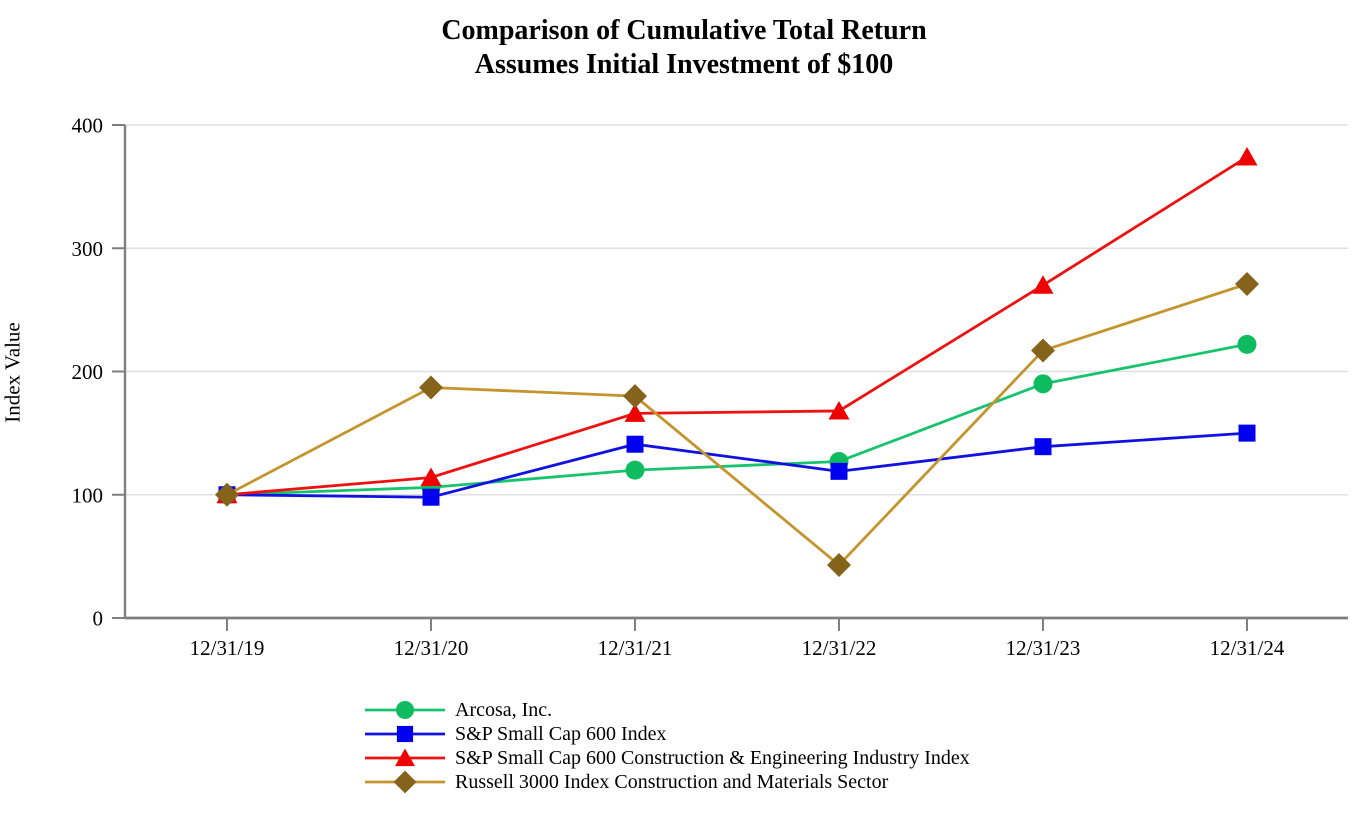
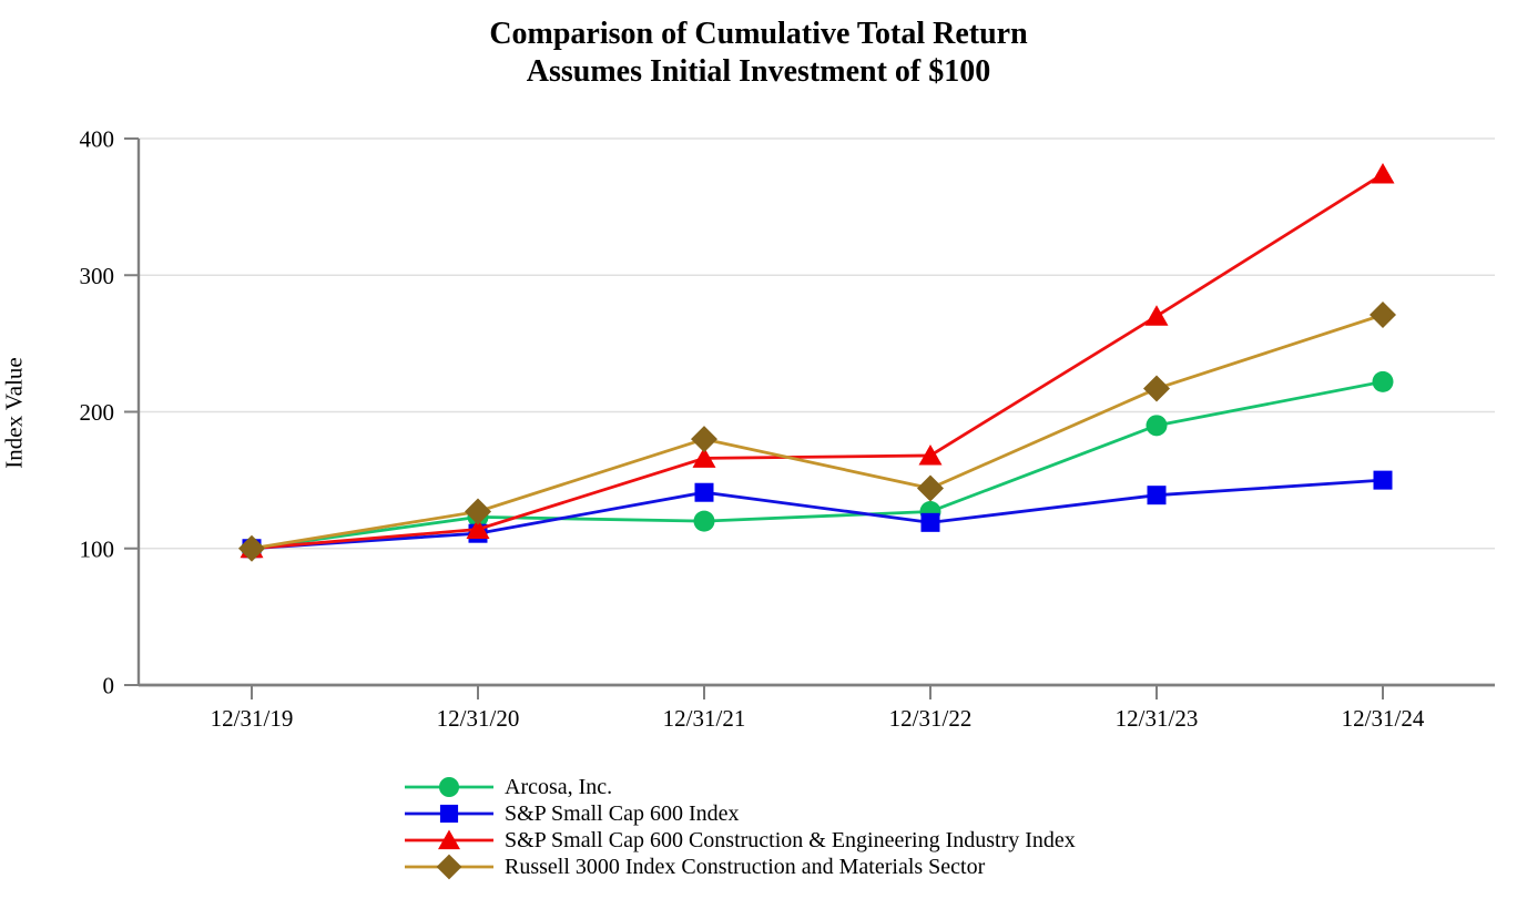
Arcosa, Inc./12/31/20: 106 -> 123
S&P Small Cap 600 Index/12/31/20: 98 -> 111
Russell 3000 Index Construction and Materials Sector/12/31/20: 187 -> 127
Russell 3000 Index Construction and Materials Sector/12/31/22: 43 -> 144
